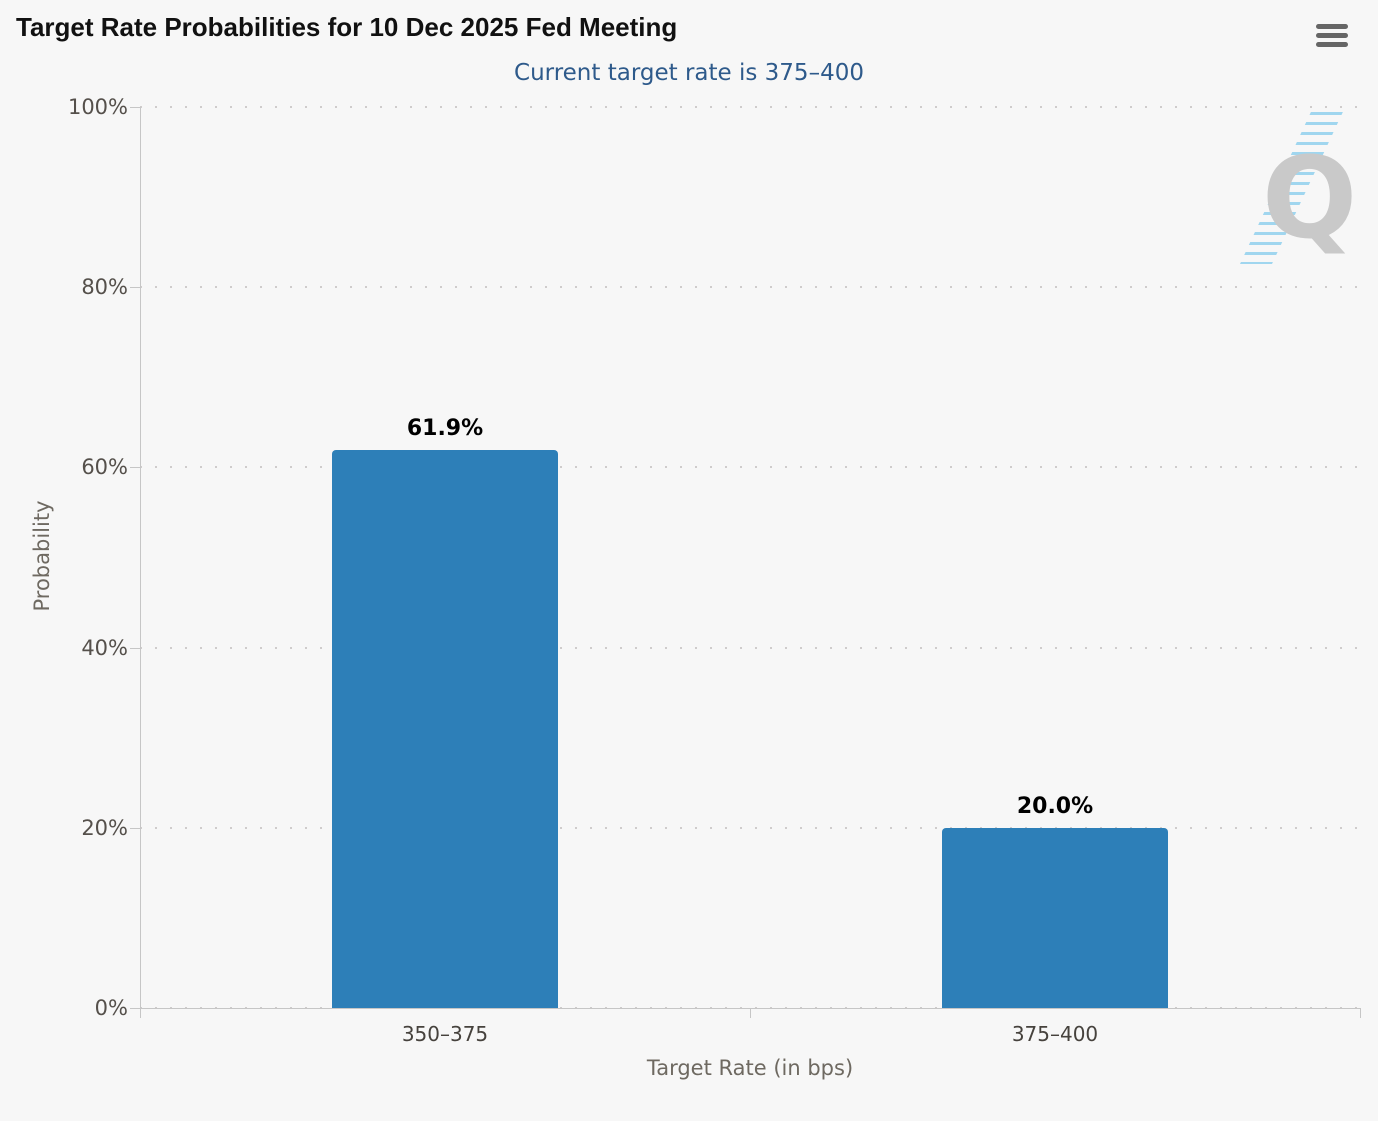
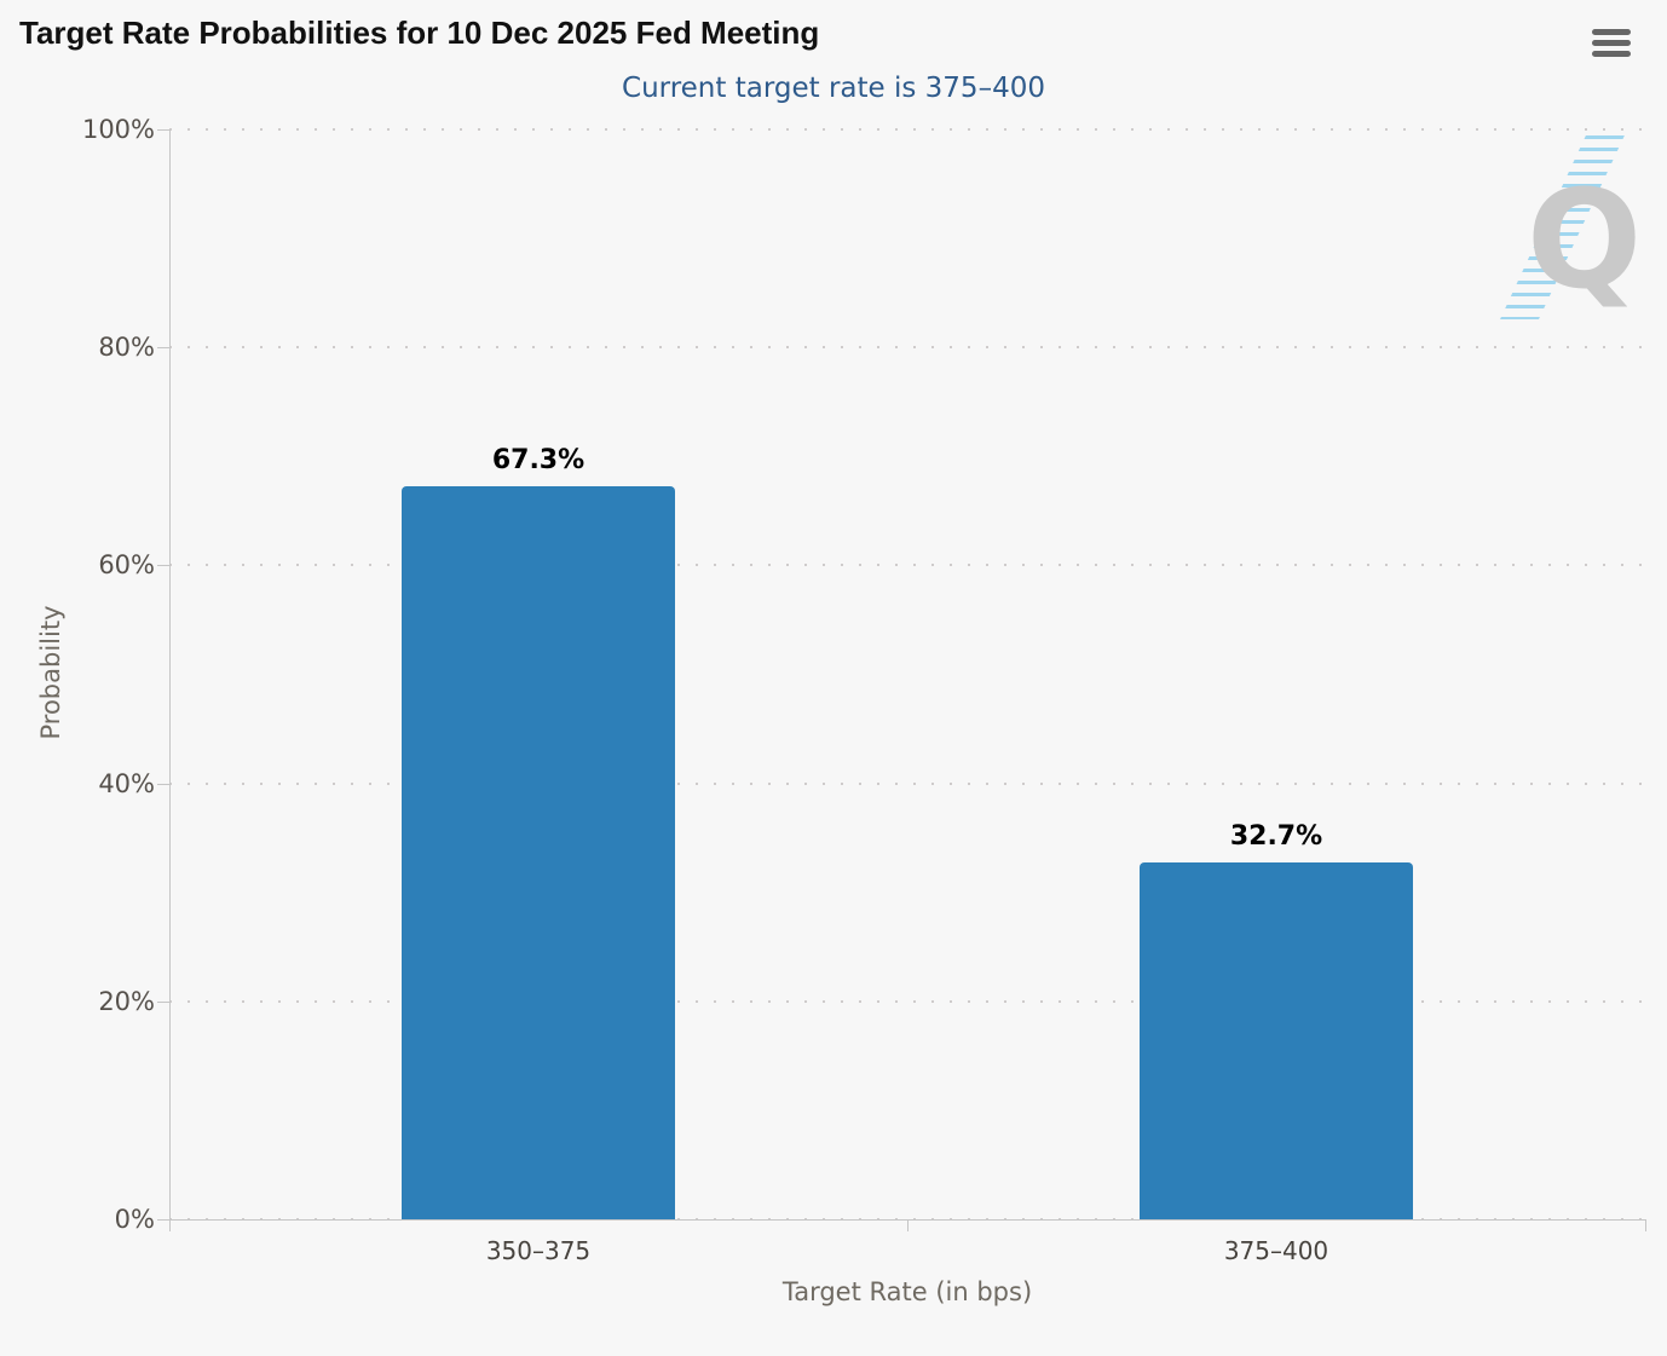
350–375: 61.9% -> 67.3%
375–400: 20.0% -> 32.7%
